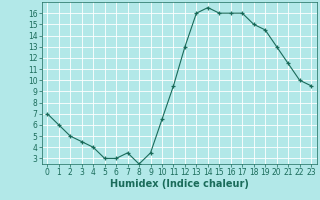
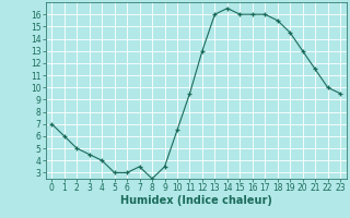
18: 15.0 -> 15.5
